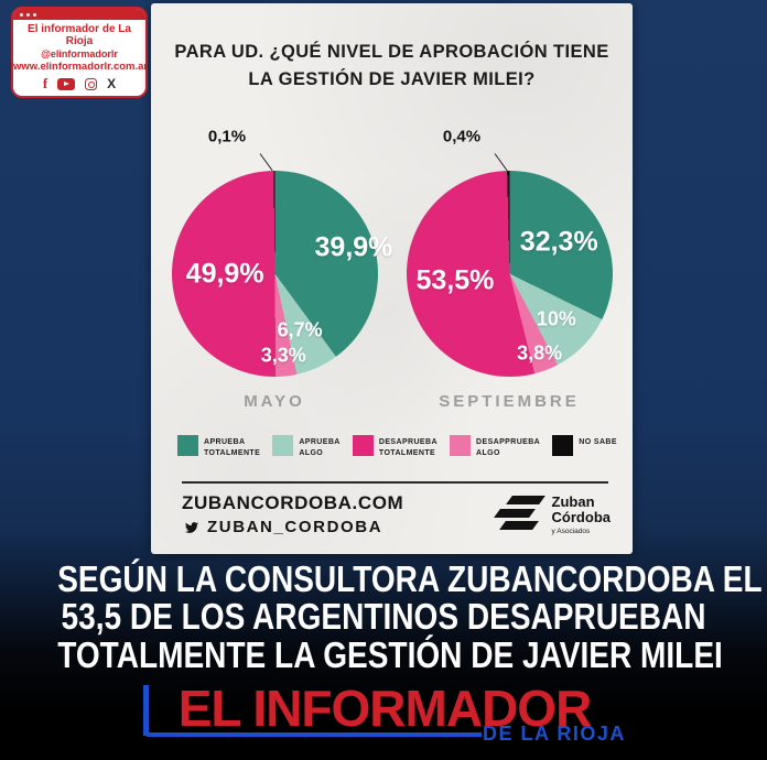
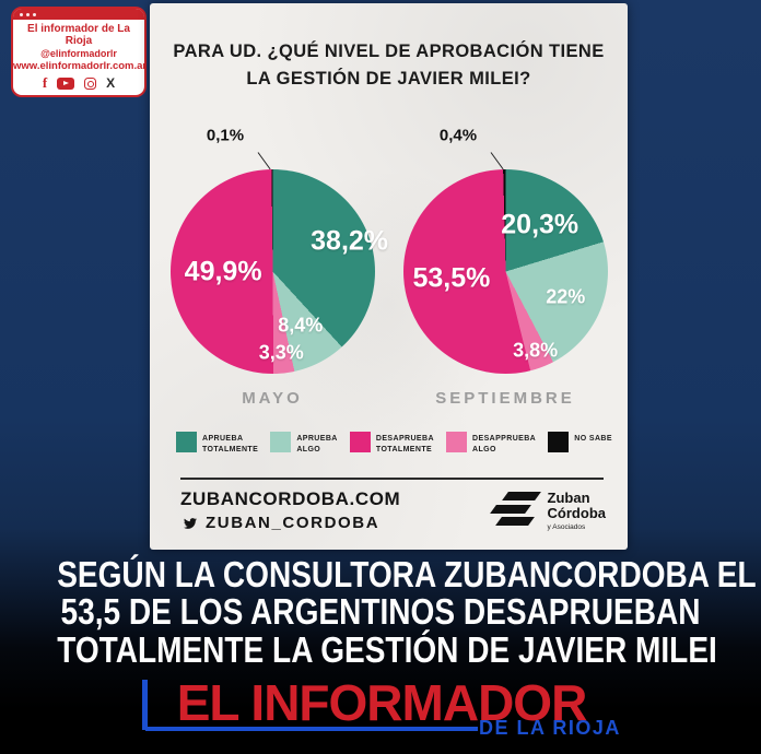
MAYO/APRUEBA TOTALMENTE: 39,9% -> 38,2%
SEPTIEMBRE/APRUEBA TOTALMENTE: 32,3% -> 20,3%
MAYO/APRUEBA ALGO: 6,7% -> 8,4%
SEPTIEMBRE/APRUEBA ALGO: 10% -> 22%
